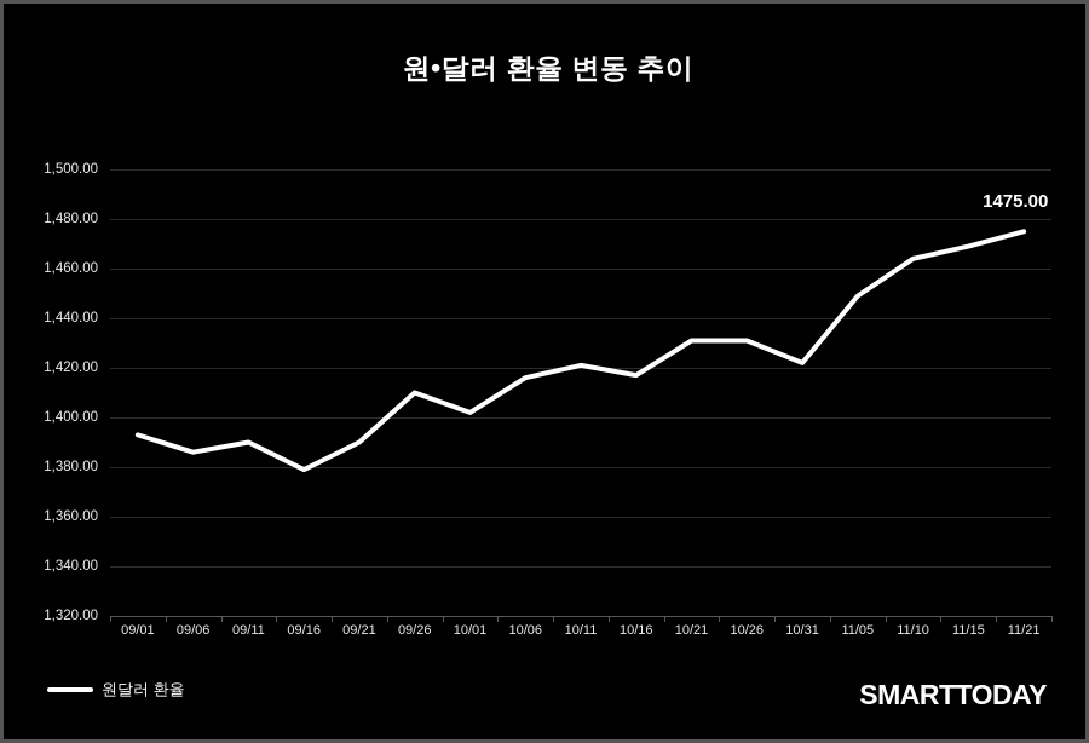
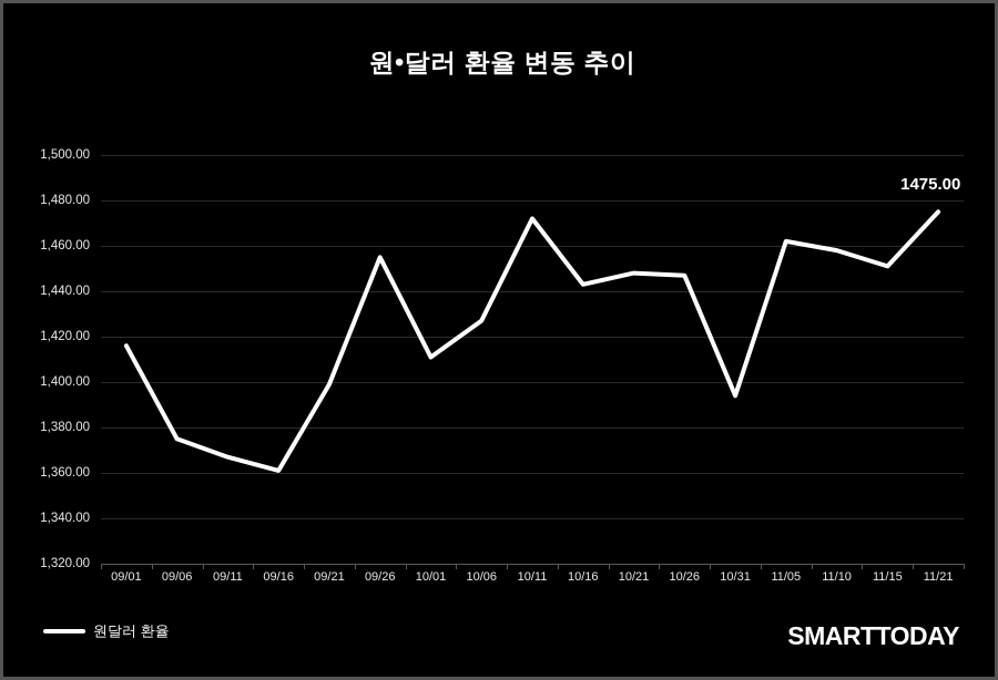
09/01: 1393 -> 1416
09/06: 1386 -> 1375
09/11: 1390 -> 1367
09/16: 1379 -> 1361
09/21: 1390 -> 1399
09/26: 1410 -> 1455
10/01: 1402 -> 1411
10/06: 1416 -> 1427
10/11: 1421 -> 1472
10/16: 1417 -> 1443
10/21: 1431 -> 1448
10/26: 1431 -> 1447
10/31: 1422 -> 1394
11/05: 1449 -> 1462
11/10: 1464 -> 1458
11/15: 1469 -> 1451
